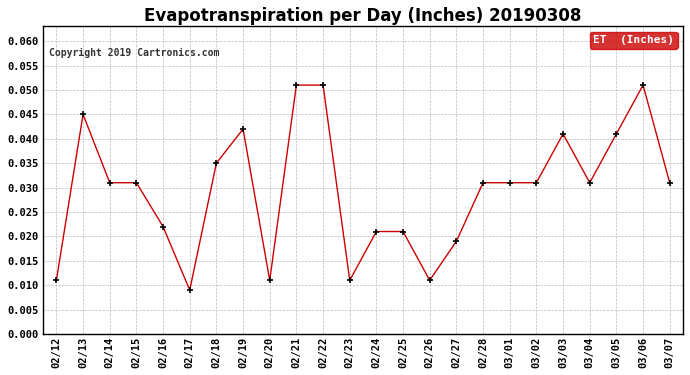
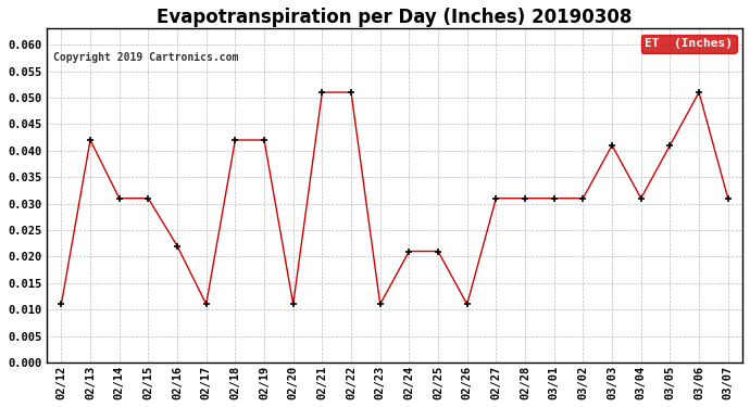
02/13: 0.045 -> 0.042
02/17: 0.009 -> 0.011
02/18: 0.035 -> 0.042
02/27: 0.019 -> 0.031
